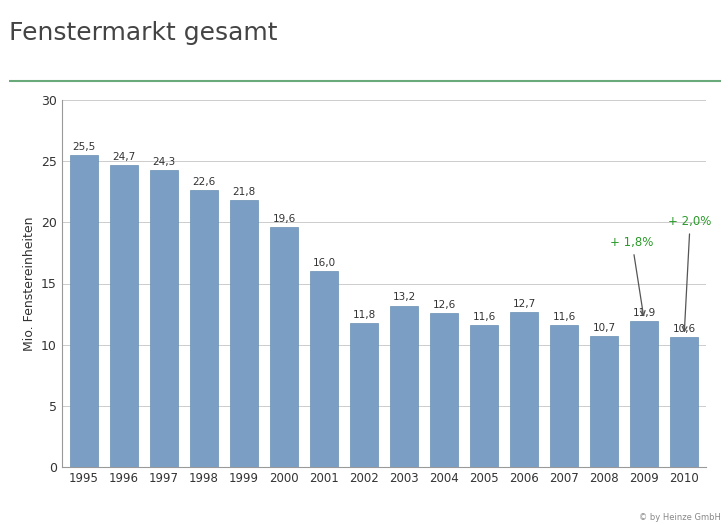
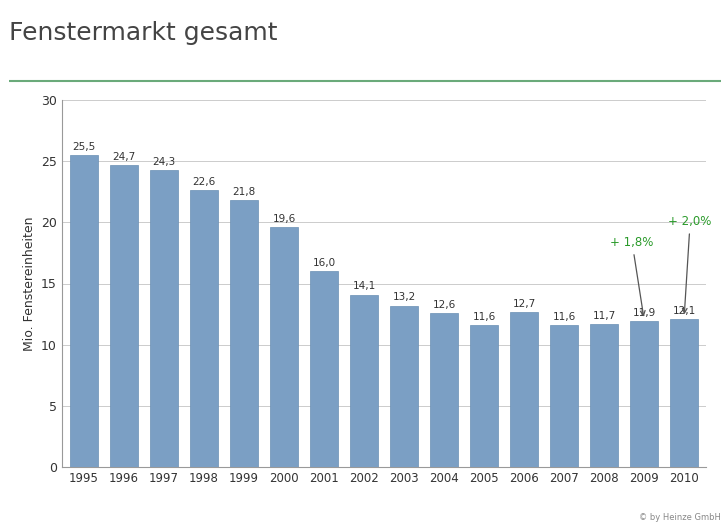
2002: 11,8 -> 14,1
2008: 10,7 -> 11,7
2010: 10.6 -> 12.1
